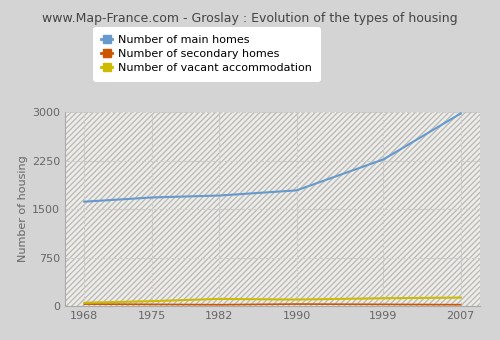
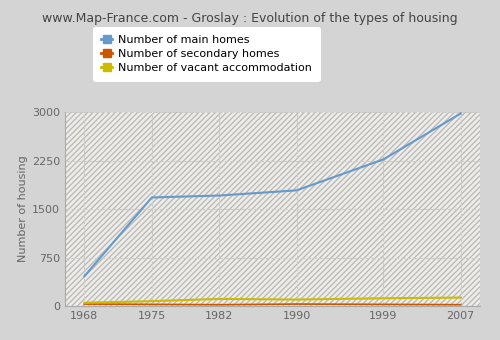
Number of main homes/1968: 1620 -> 460
